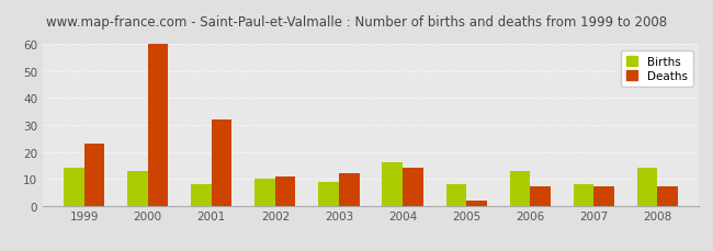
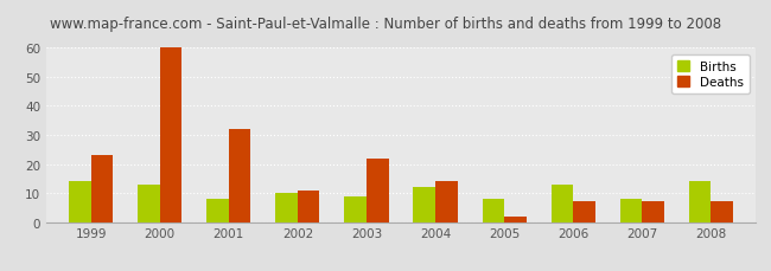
Deaths/2003: 12 -> 22
Births/2004: 16 -> 12
